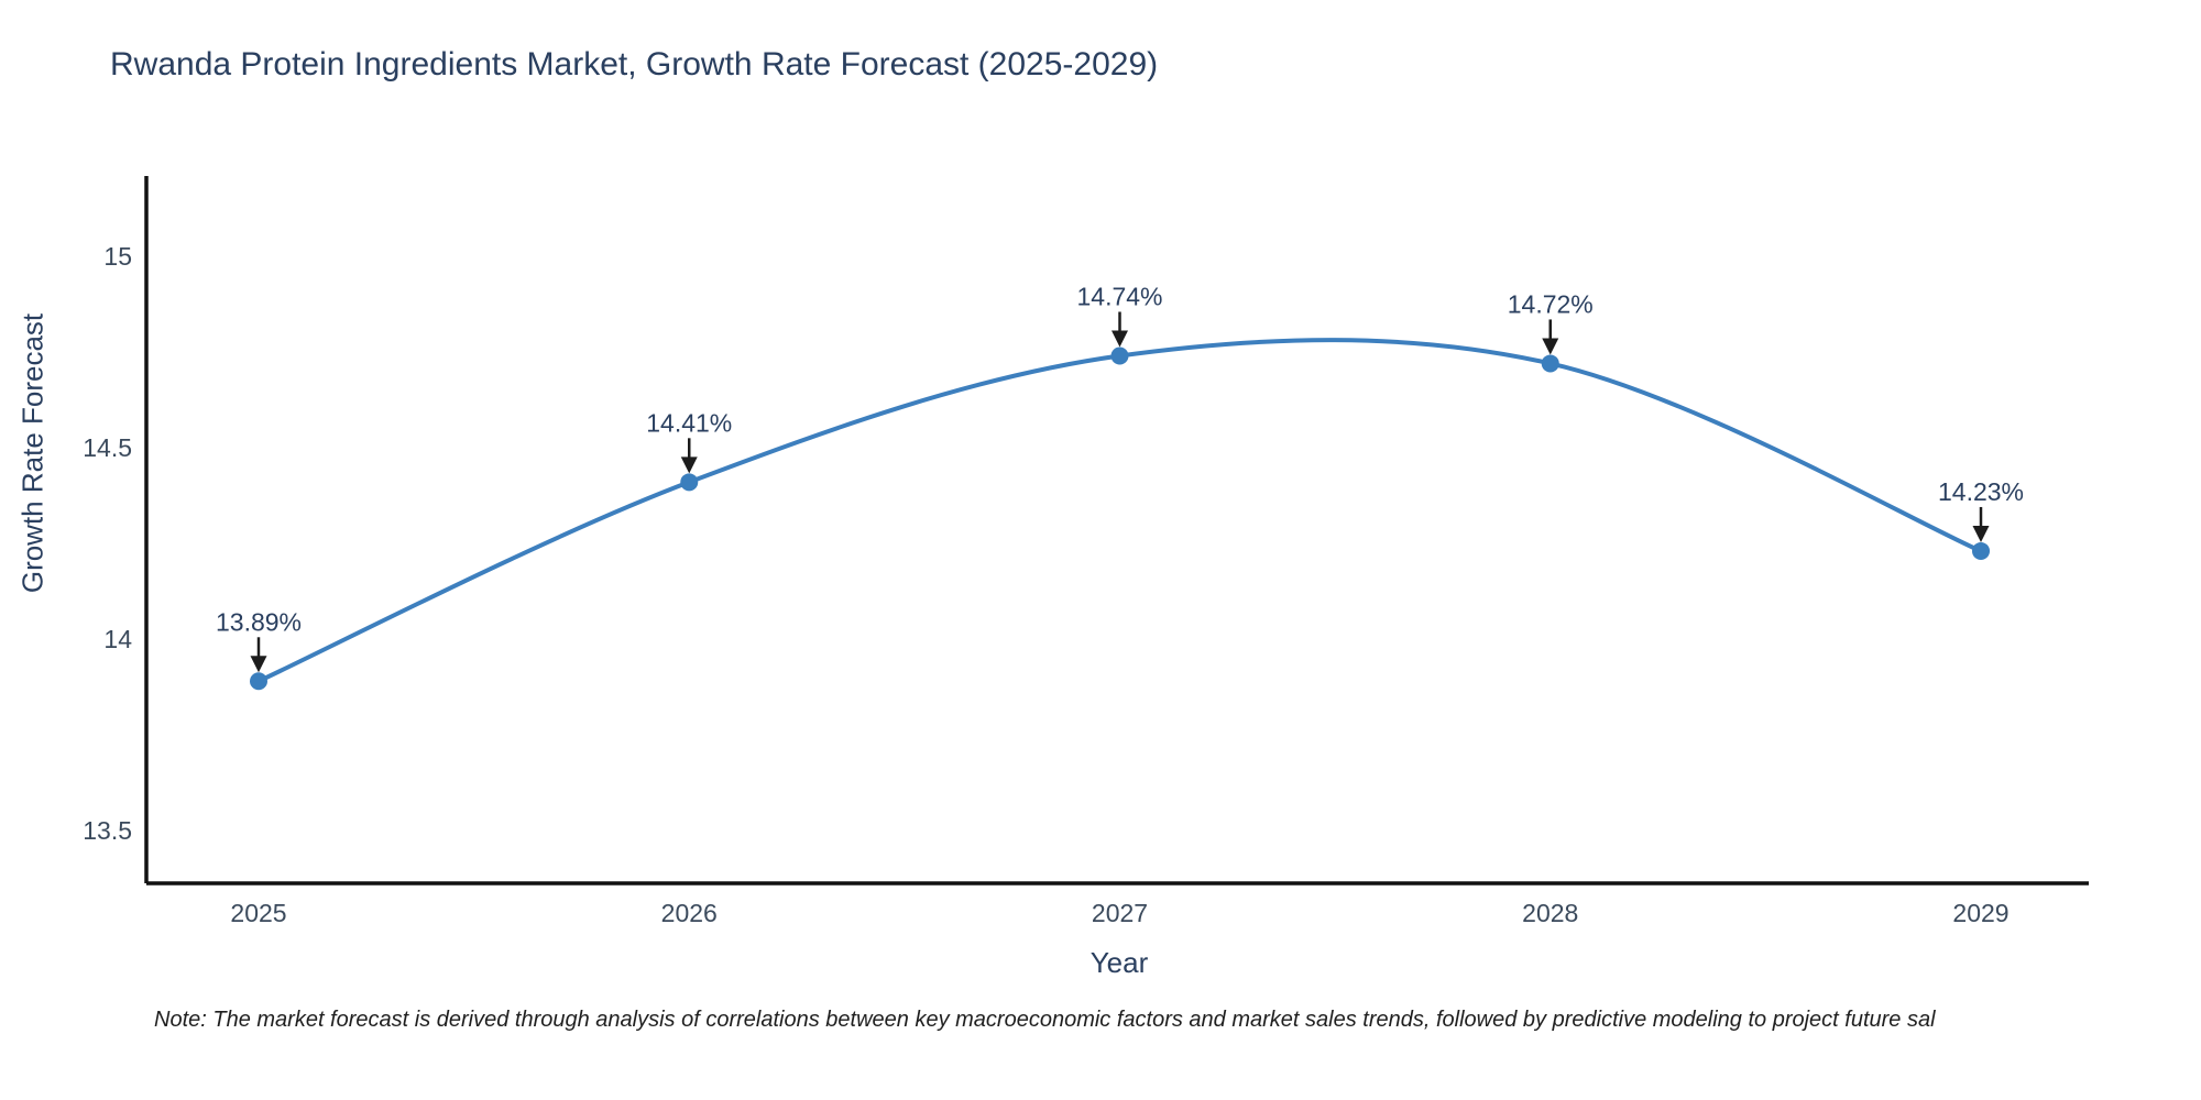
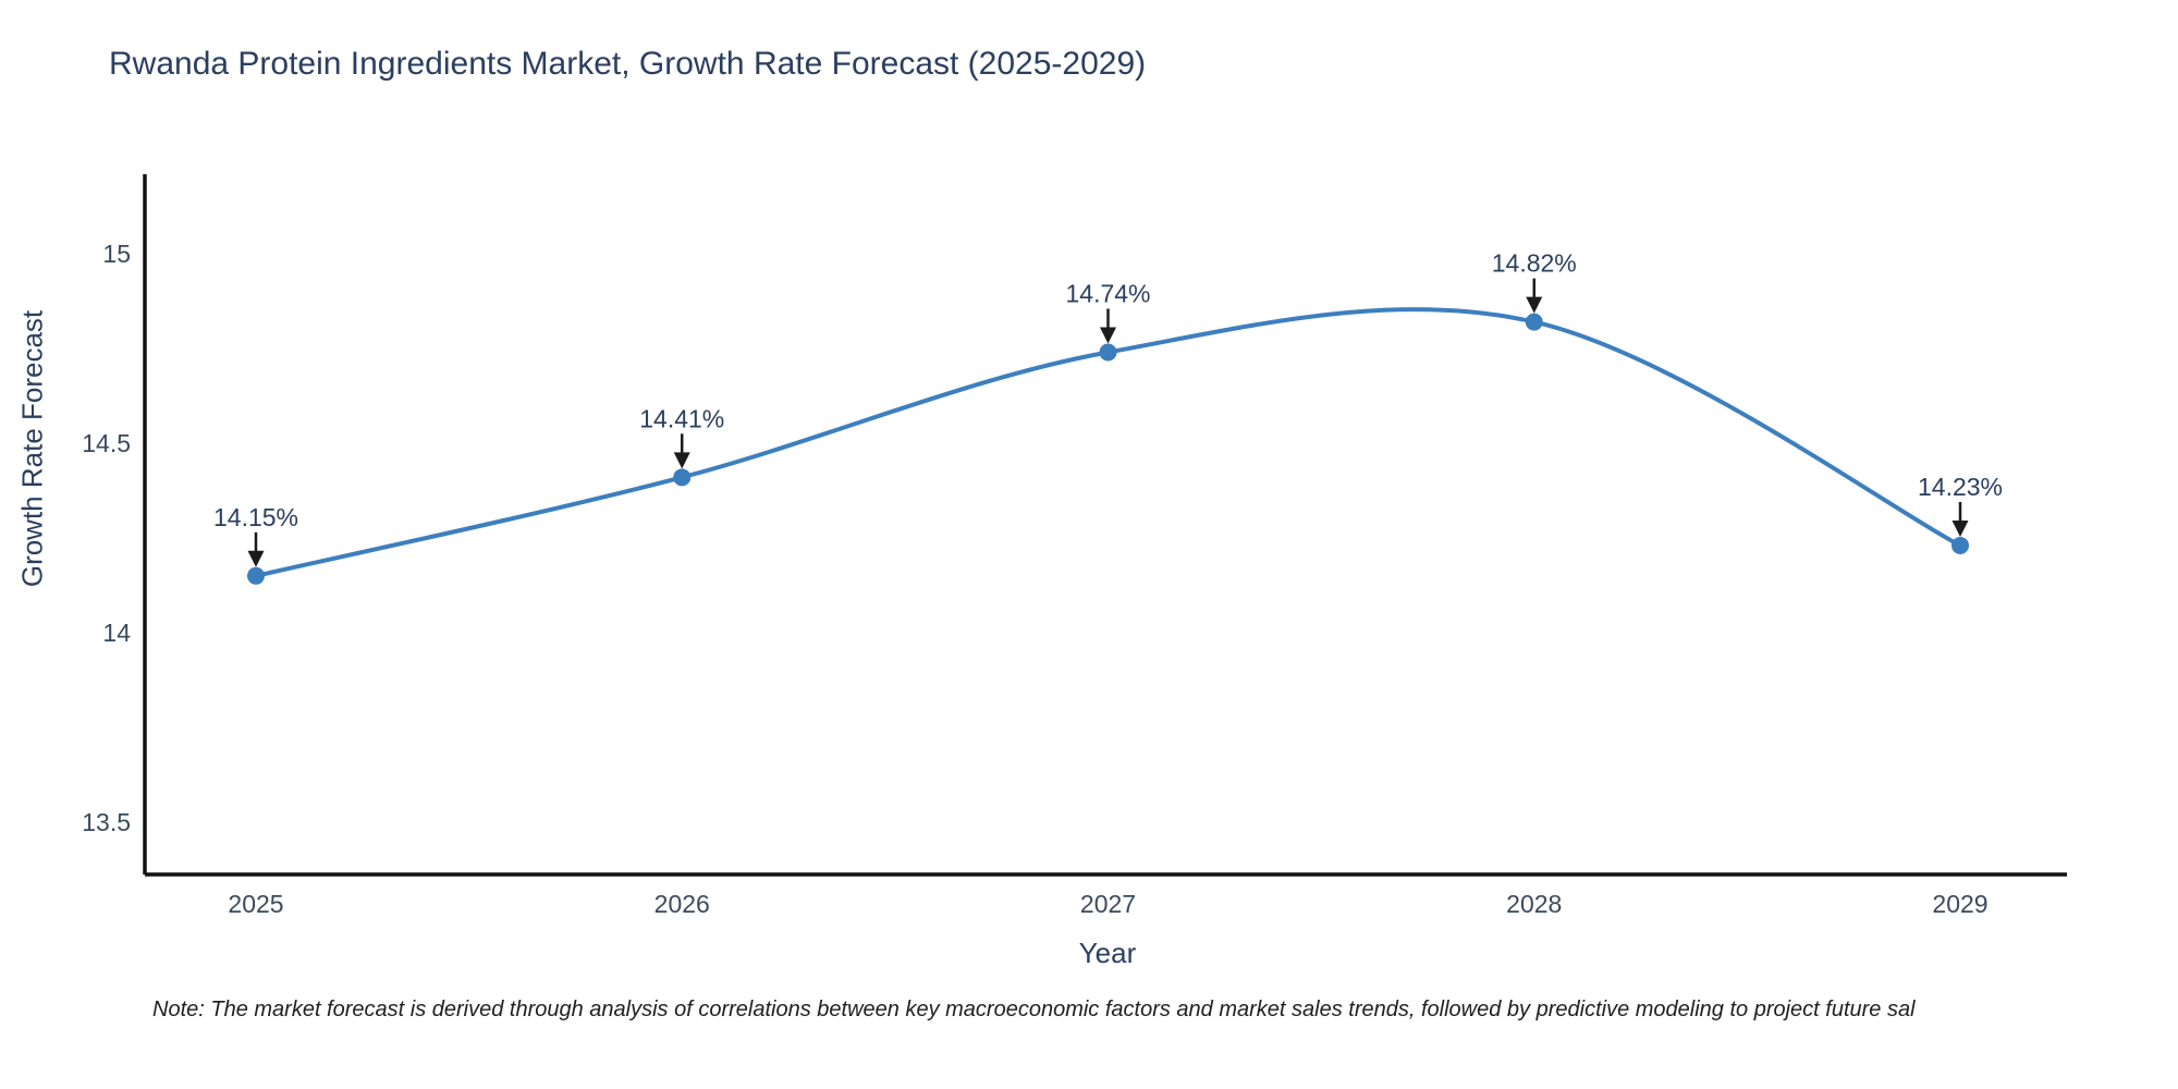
2025: 13.89% -> 14.15%
2028: 14.72% -> 14.82%
